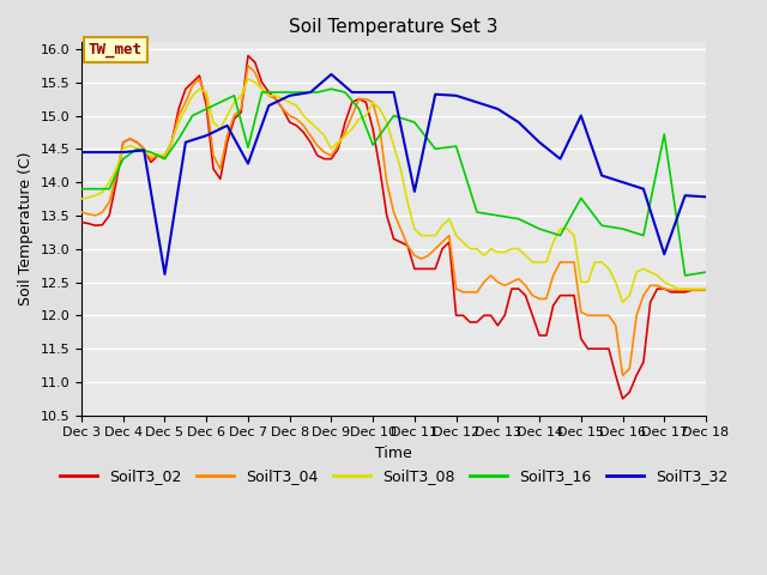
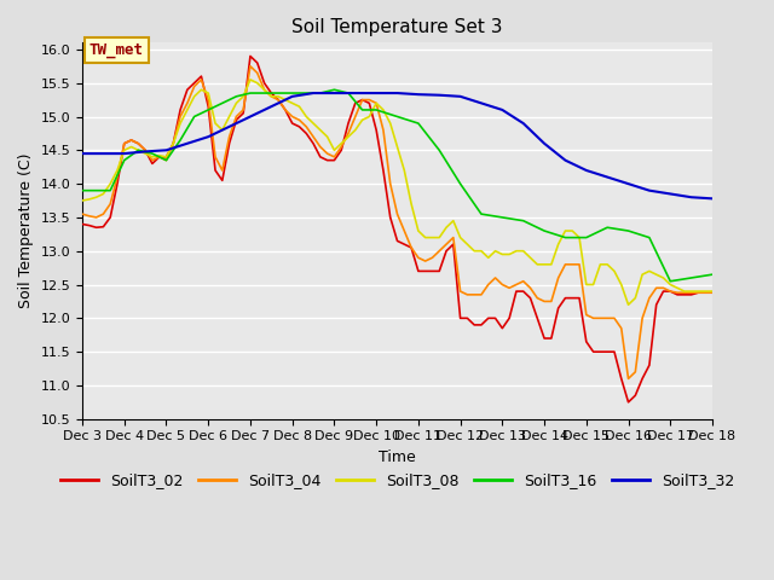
SoilT3_32/Dec 5: 12.62 -> 14.50
SoilT3_16/Dec 7: 14.52 -> 15.35
SoilT3_32/Dec 7: 14.28 -> 15.00
SoilT3_32/Dec 9: 15.62 -> 15.35
SoilT3_16/Dec 10: 14.56 -> 15.10
SoilT3_32/Dec 11: 13.86 -> 15.33
SoilT3_16/Dec 12: 14.54 -> 14.00
SoilT3_16/Dec 15: 13.76 -> 13.20
SoilT3_32/Dec 15: 15.00 -> 14.20
SoilT3_16/Dec 17: 14.72 -> 12.55
SoilT3_32/Dec 17: 12.92 -> 13.85
